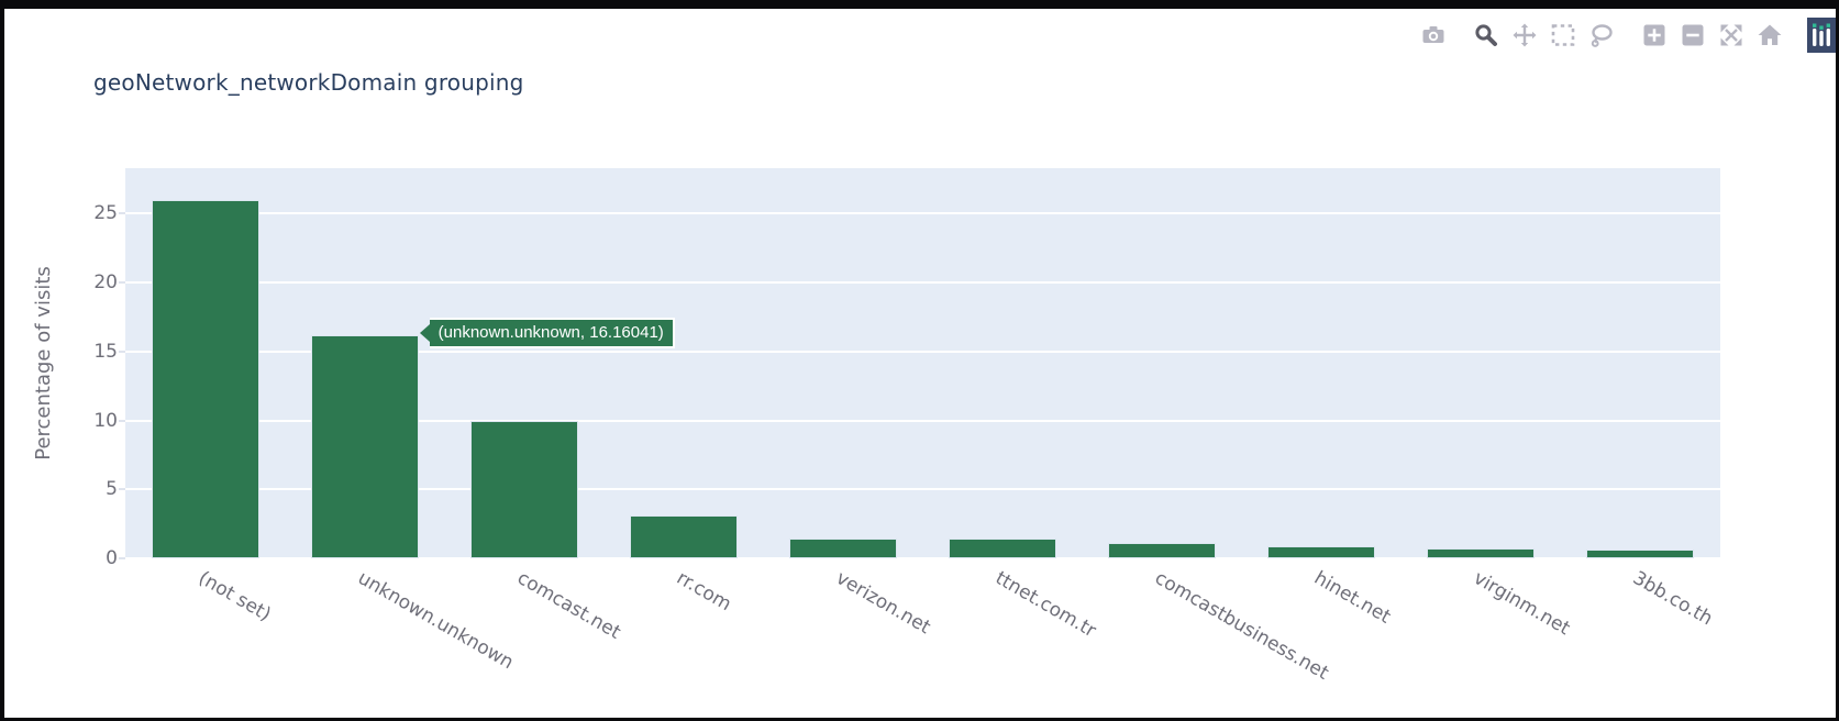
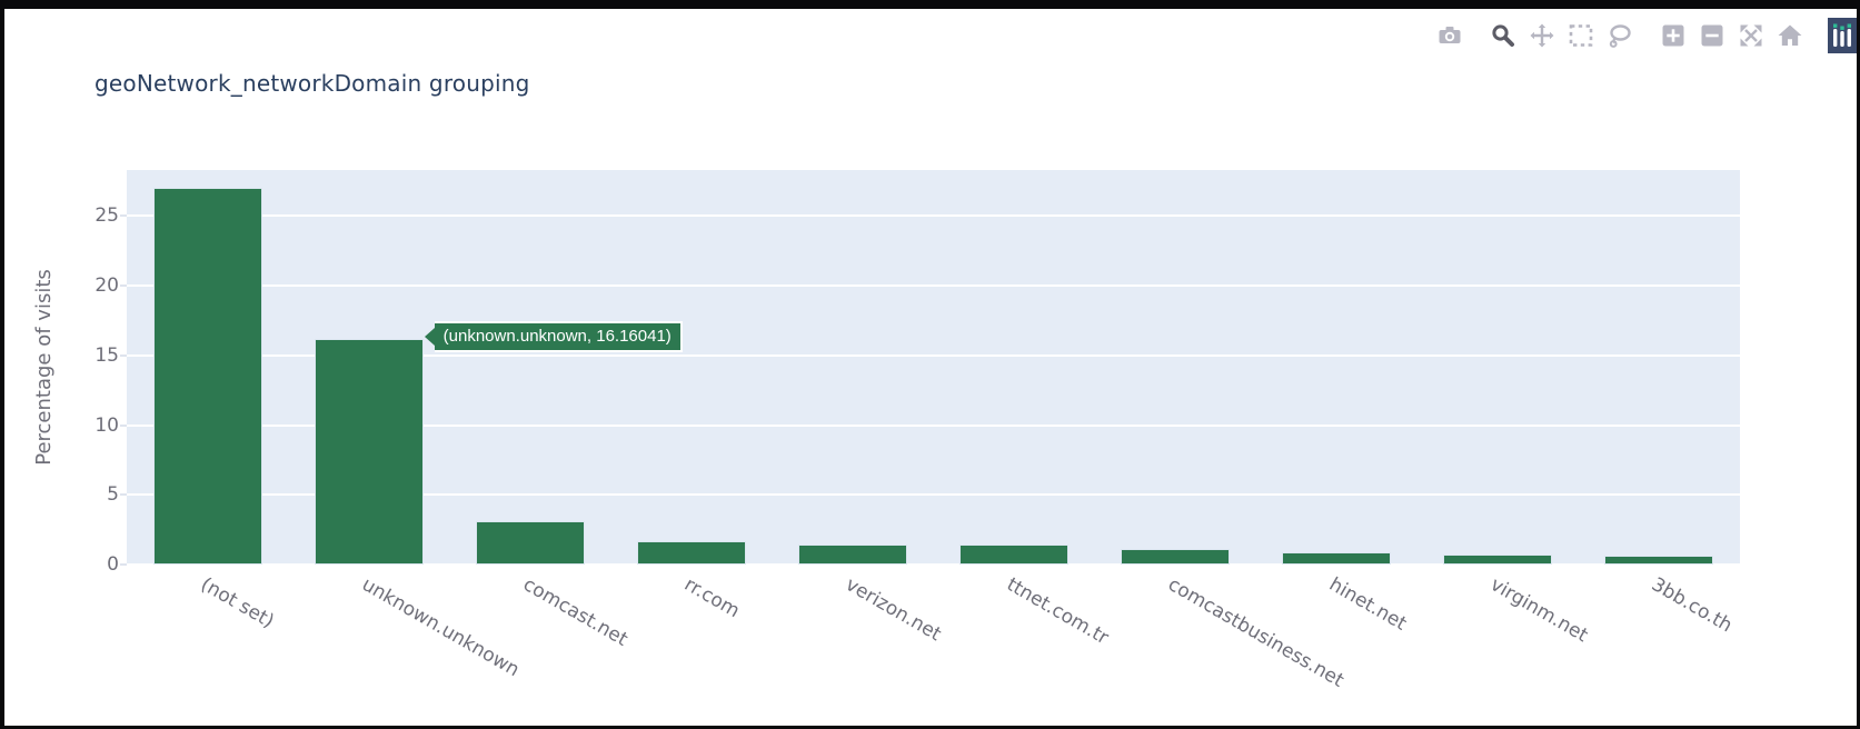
(not set): 26.0 -> 27.0
comcast.net: 10.0 -> 3.1
rr.com: 3.1 -> 1.6
